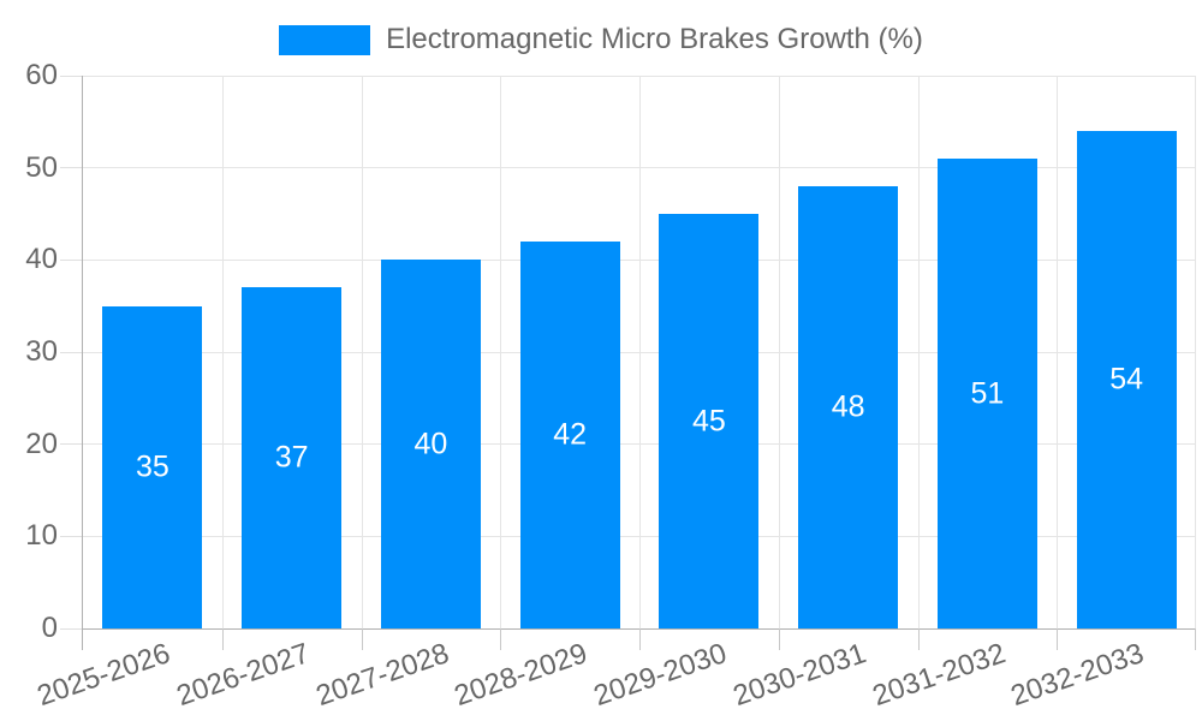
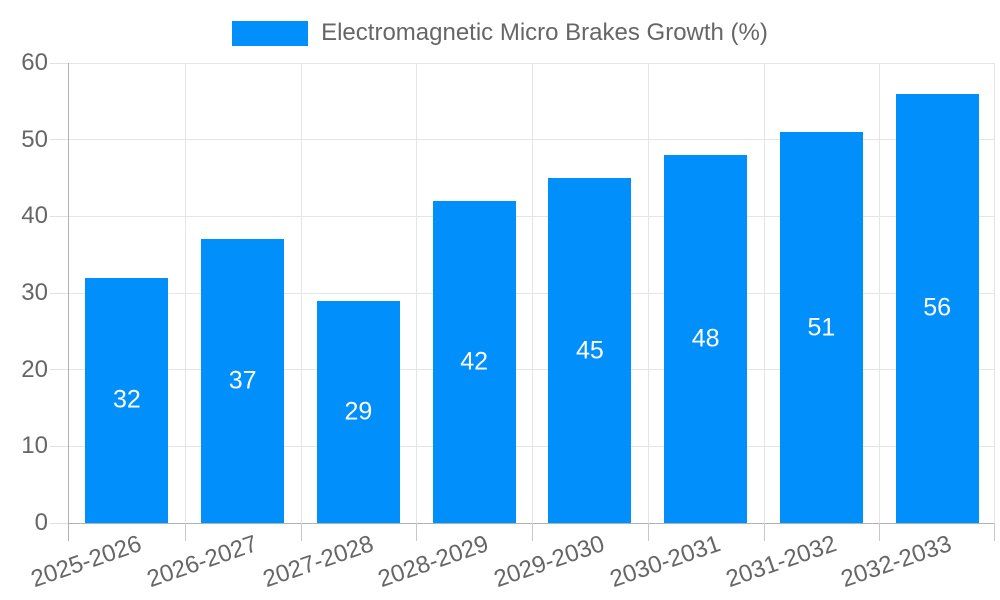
2025-2026: 35 -> 32
2027-2028: 40 -> 29
2032-2033: 54 -> 56
